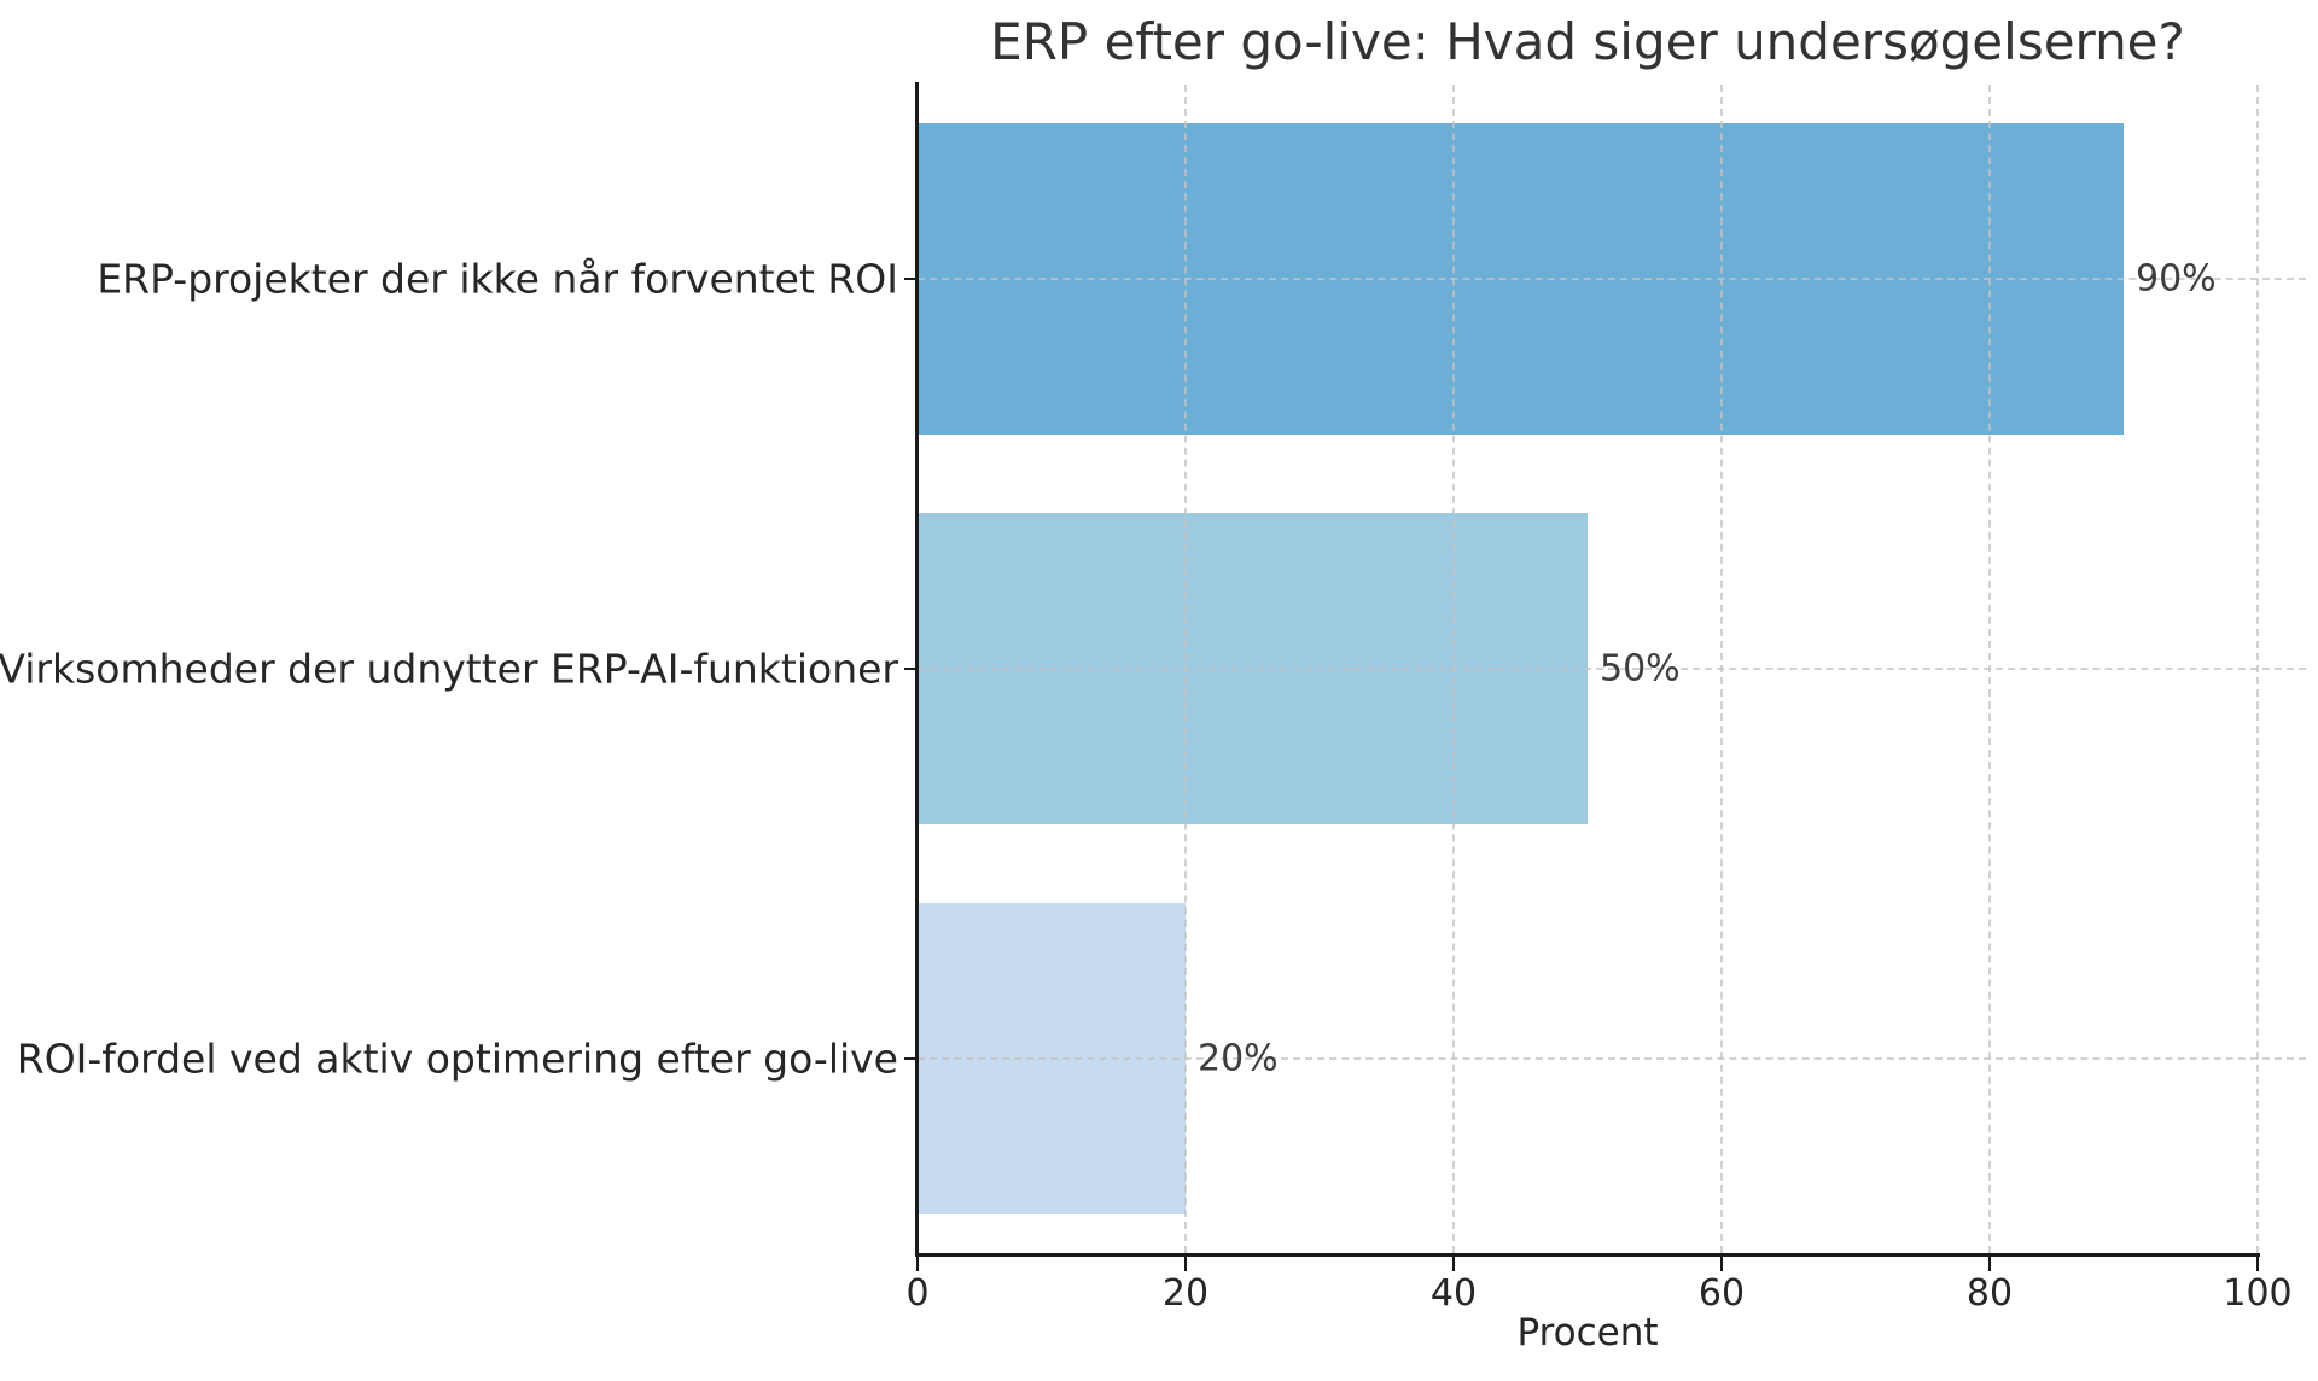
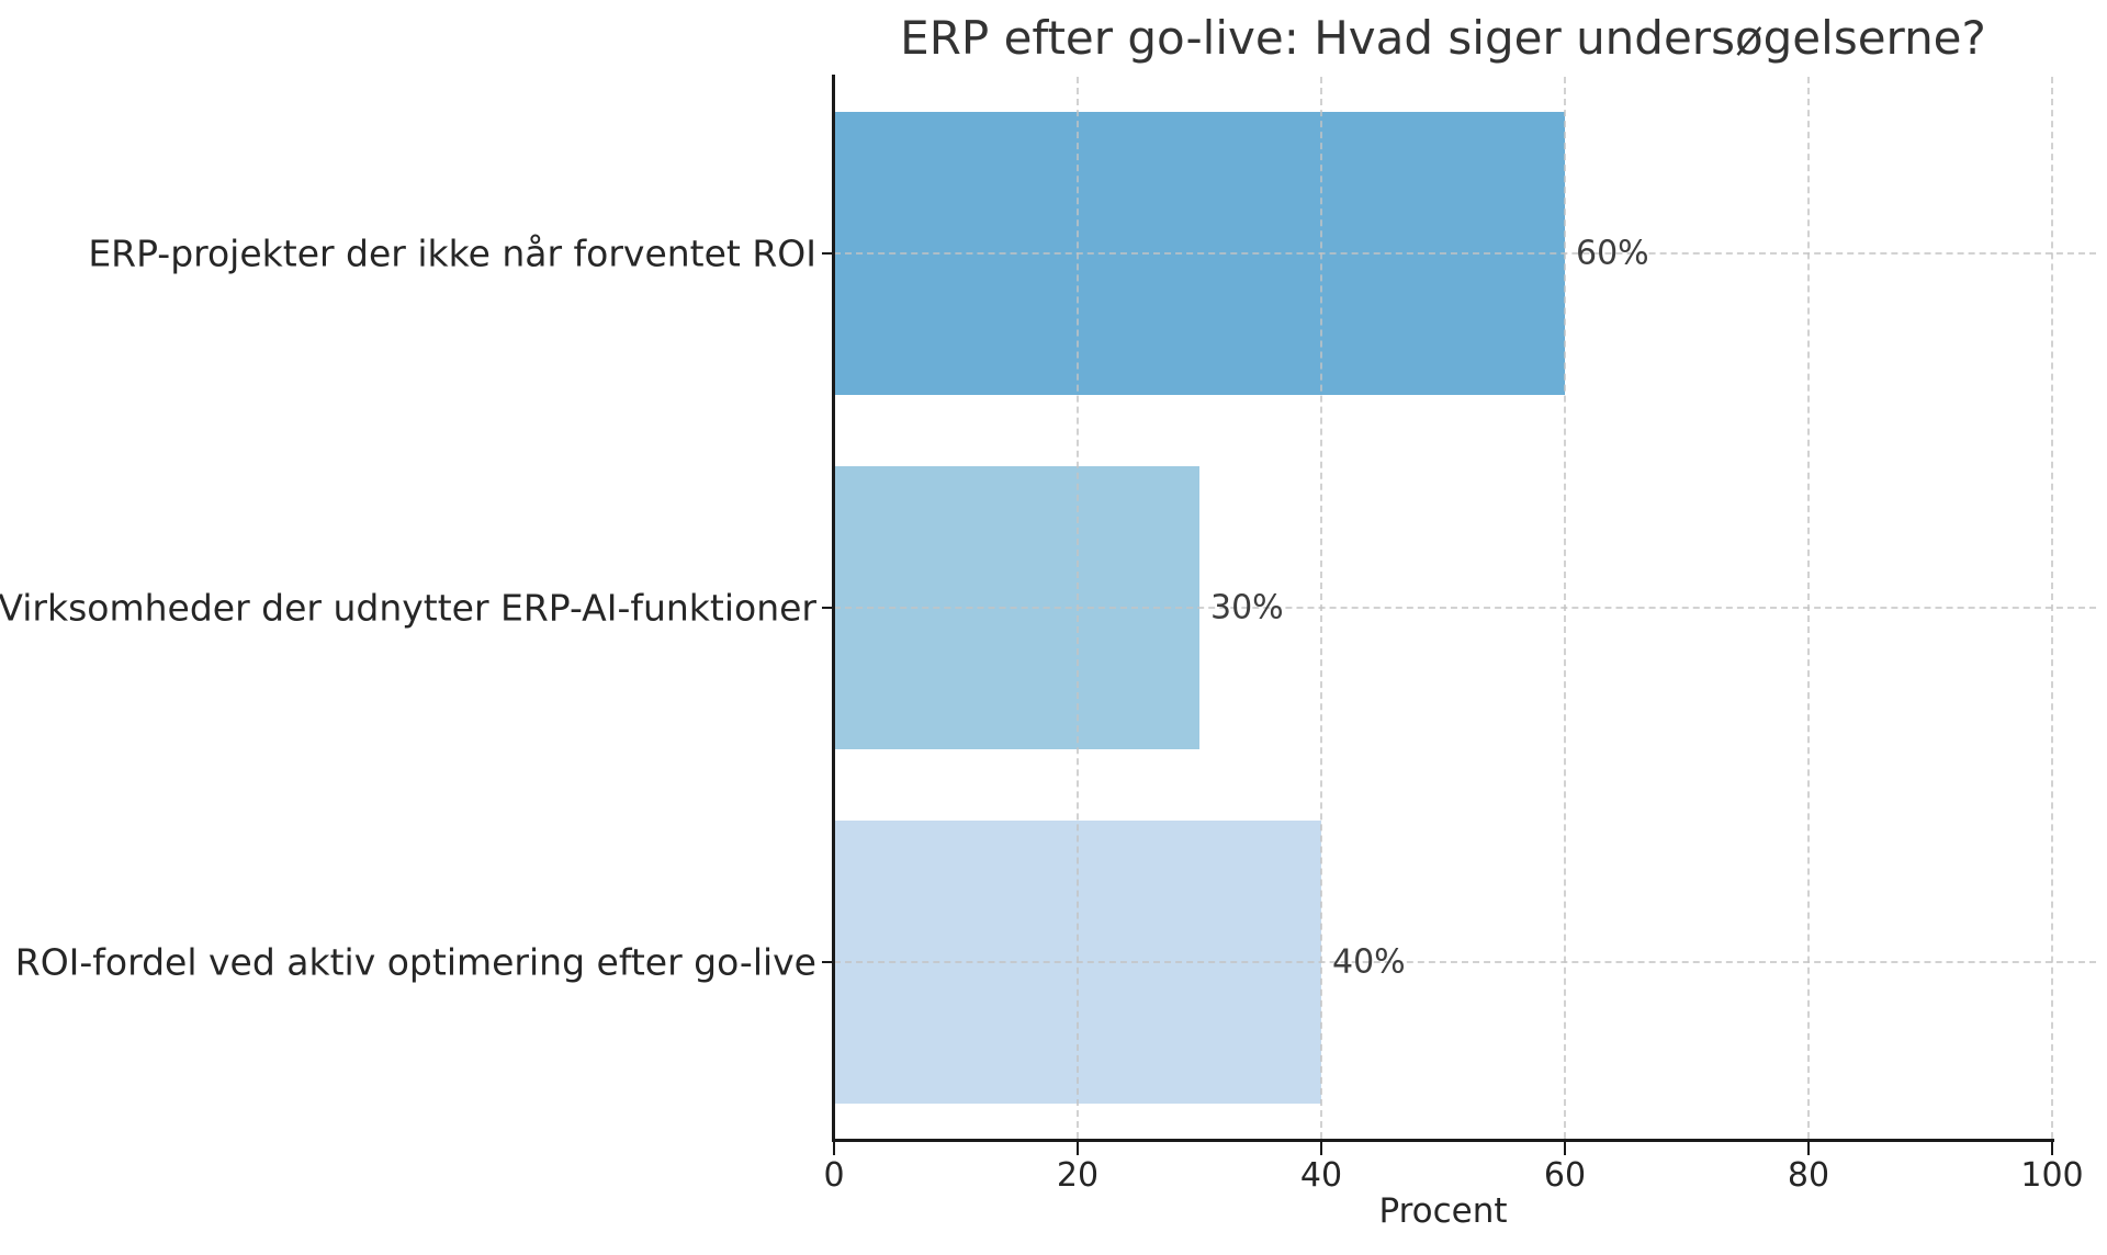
ERP-projekter der ikke når forventet ROI: 90% -> 60%
Virksomheder der udnytter ERP-AI-funktioner: 50% -> 30%
ROI-fordel ved aktiv optimering efter go-live: 20% -> 40%
